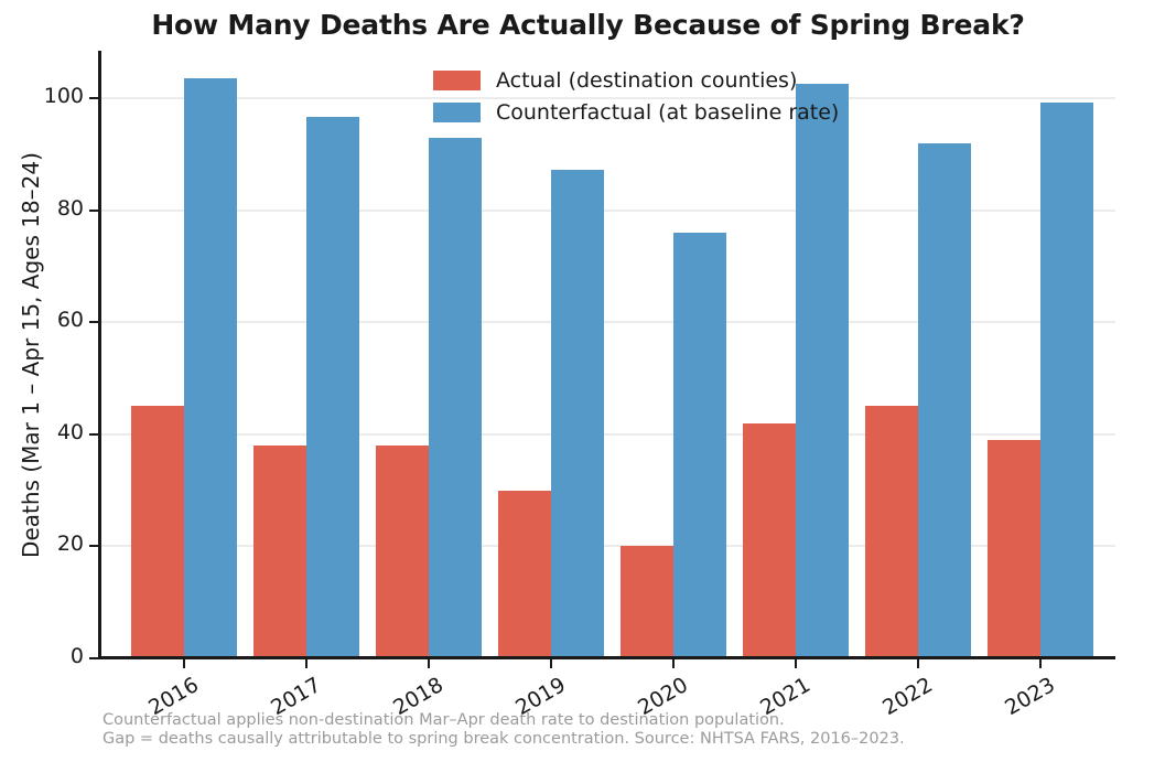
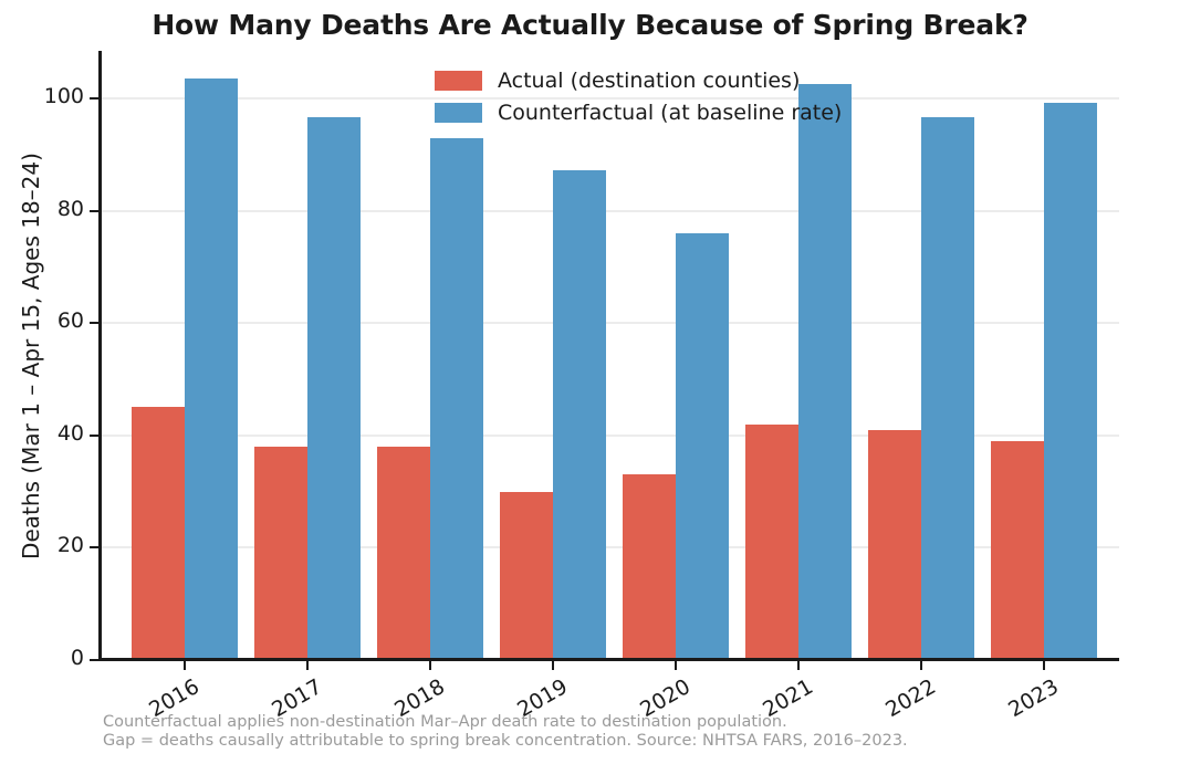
Actual (destination counties)/2020: 20 -> 33
Actual (destination counties)/2022: 45 -> 41
Counterfactual (at baseline rate)/2022: 92 -> 97
